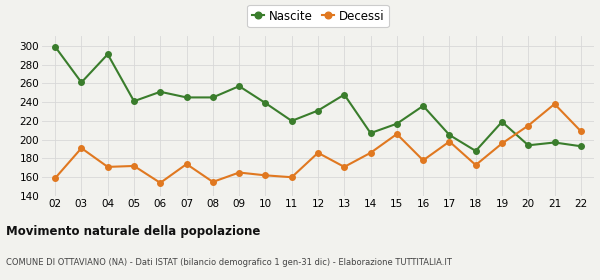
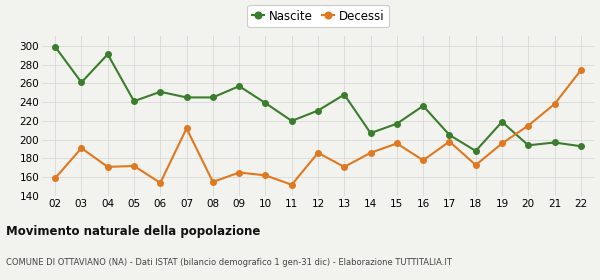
Decessi/07: 174 -> 212
Decessi/11: 160 -> 152
Decessi/15: 206 -> 196
Decessi/22: 209 -> 274
